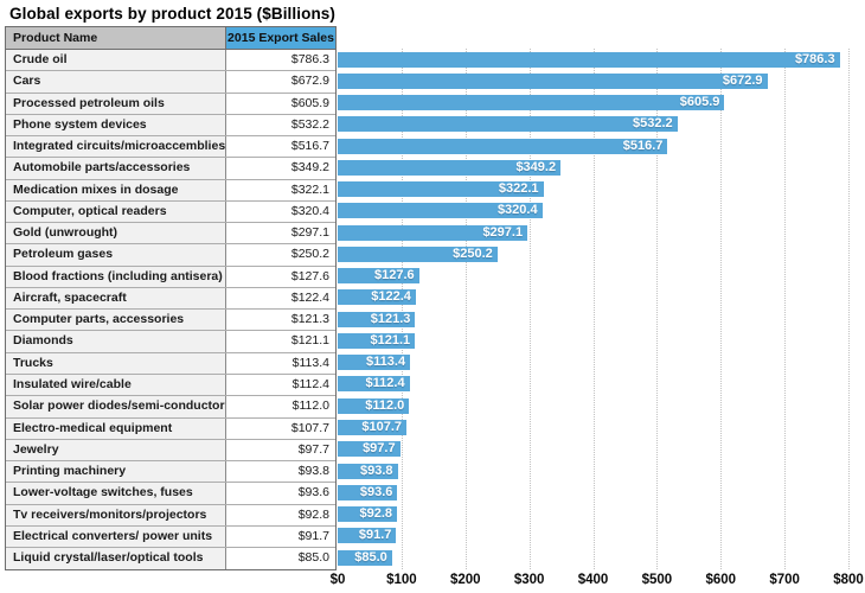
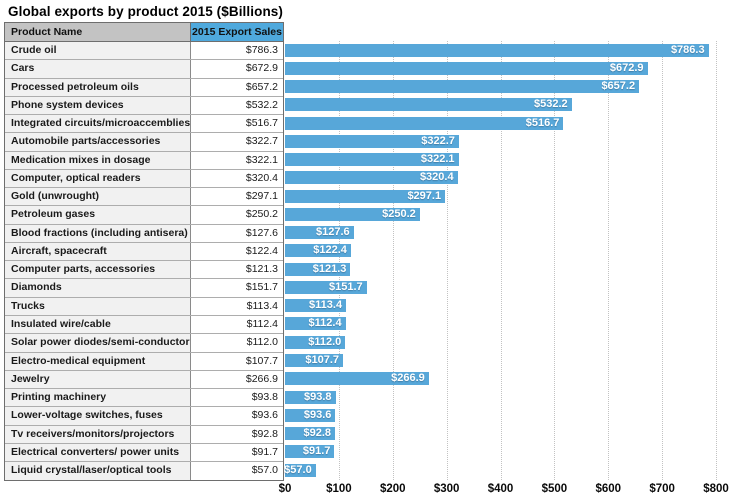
Processed petroleum oils: $605.9 -> $657.2
Automobile parts/accessories: $349.2 -> $322.7
Diamonds: $121.1 -> $151.7
Jewelry: $97.7 -> $266.9
Liquid crystal/laser/optical tools: $85.0 -> $57.0
